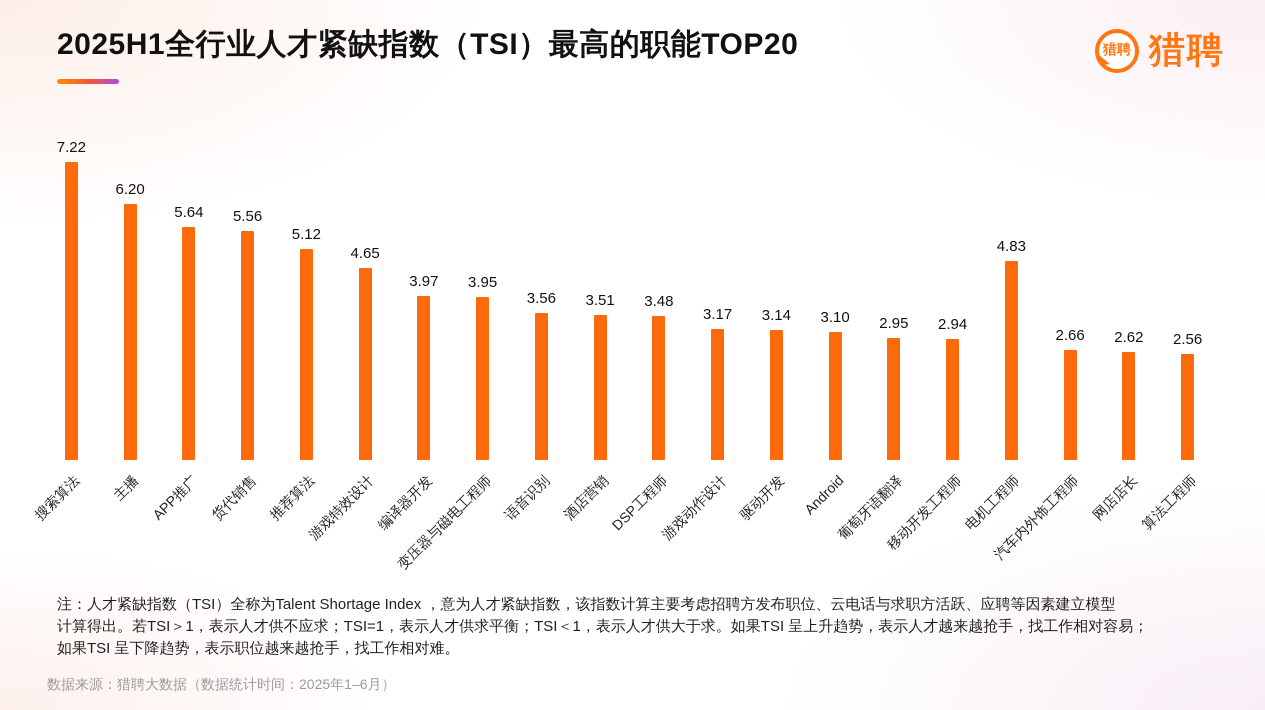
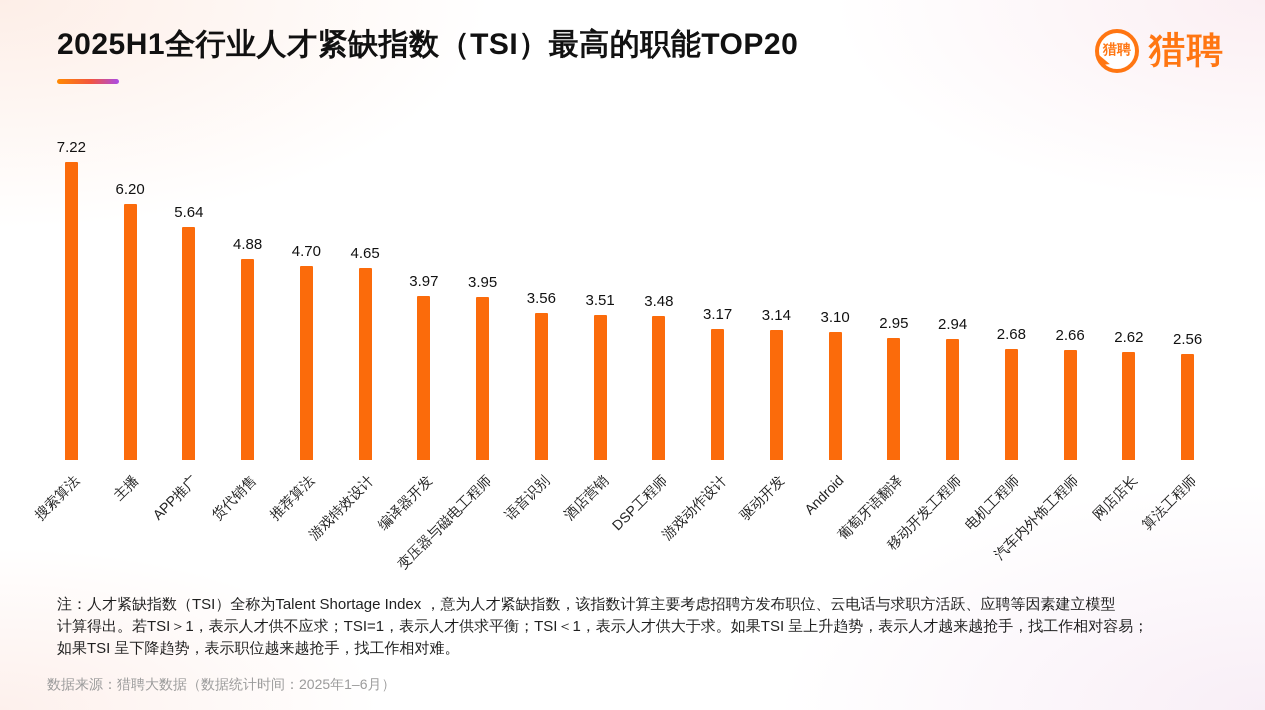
货代销售: 5.56 -> 4.88
推荐算法: 5.12 -> 4.70
电机工程师: 4.83 -> 2.68
